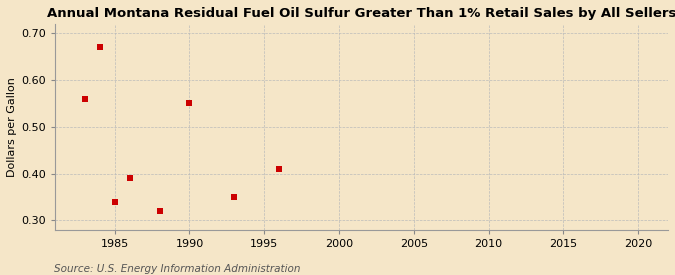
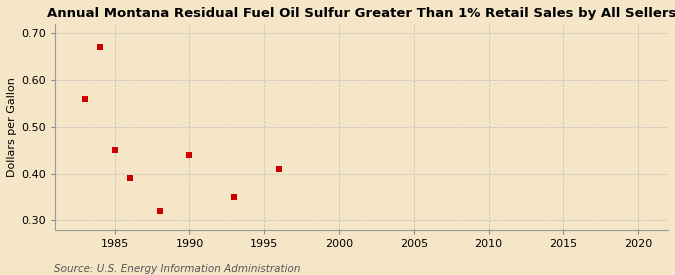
1985: 0.34 -> 0.45
1990: 0.55 -> 0.44
